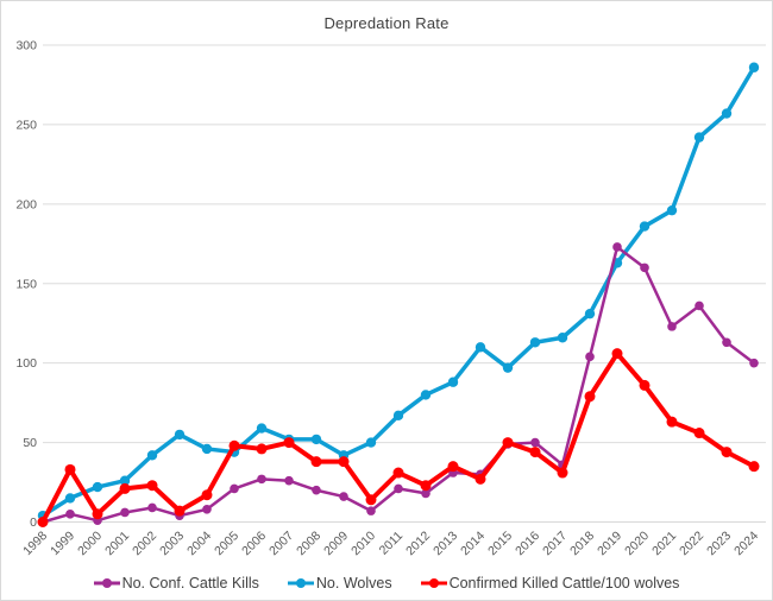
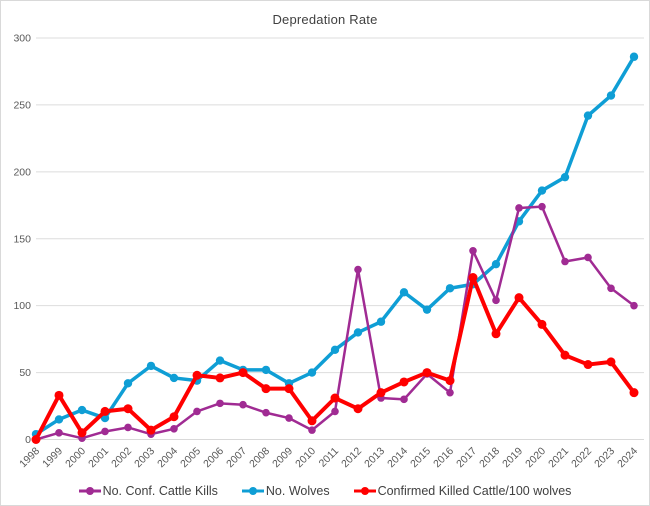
No. Wolves/2001: 26 -> 16
No. Conf. Cattle Kills/2012: 18 -> 127
Confirmed Killed Cattle/100 wolves/2014: 27 -> 43
No. Conf. Cattle Kills/2016: 50 -> 35
No. Conf. Cattle Kills/2017: 36 -> 141
Confirmed Killed Cattle/100 wolves/2017: 31 -> 121
No. Conf. Cattle Kills/2020: 160 -> 174
No. Conf. Cattle Kills/2021: 123 -> 133
Confirmed Killed Cattle/100 wolves/2023: 44 -> 58
